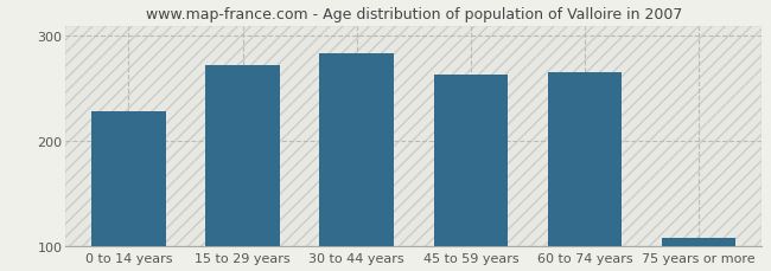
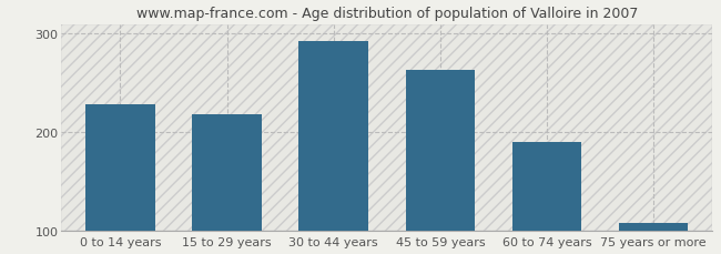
15 to 29 years: 272 -> 218
30 to 44 years: 284 -> 292
60 to 74 years: 266 -> 190
